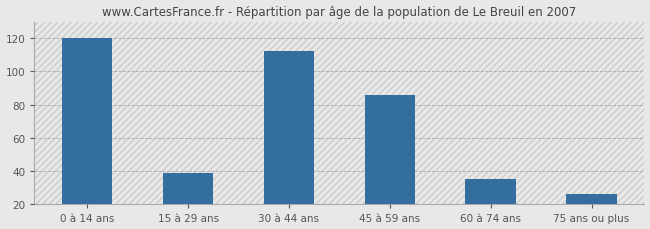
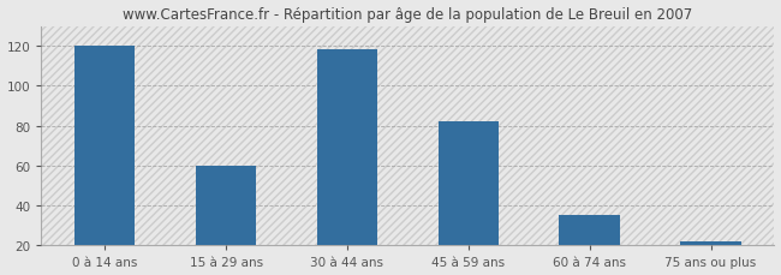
15 à 29 ans: 39 -> 60
30 à 44 ans: 112 -> 118
45 à 59 ans: 86 -> 82
75 ans ou plus: 26 -> 22
